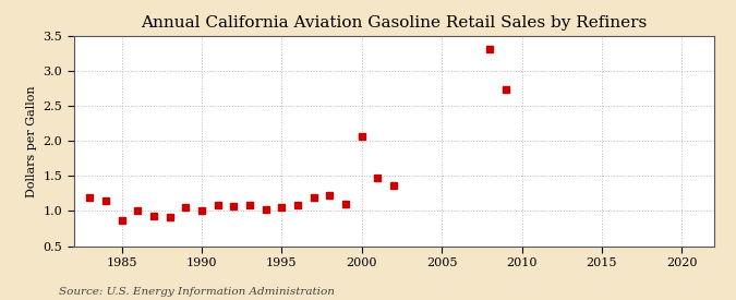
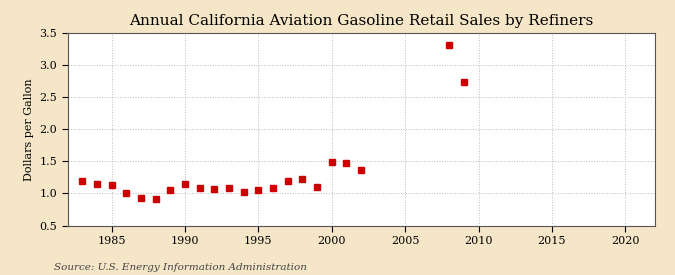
1985: 0.86 -> 1.13
1990: 1.00 -> 1.15
2000: 2.06 -> 1.49
